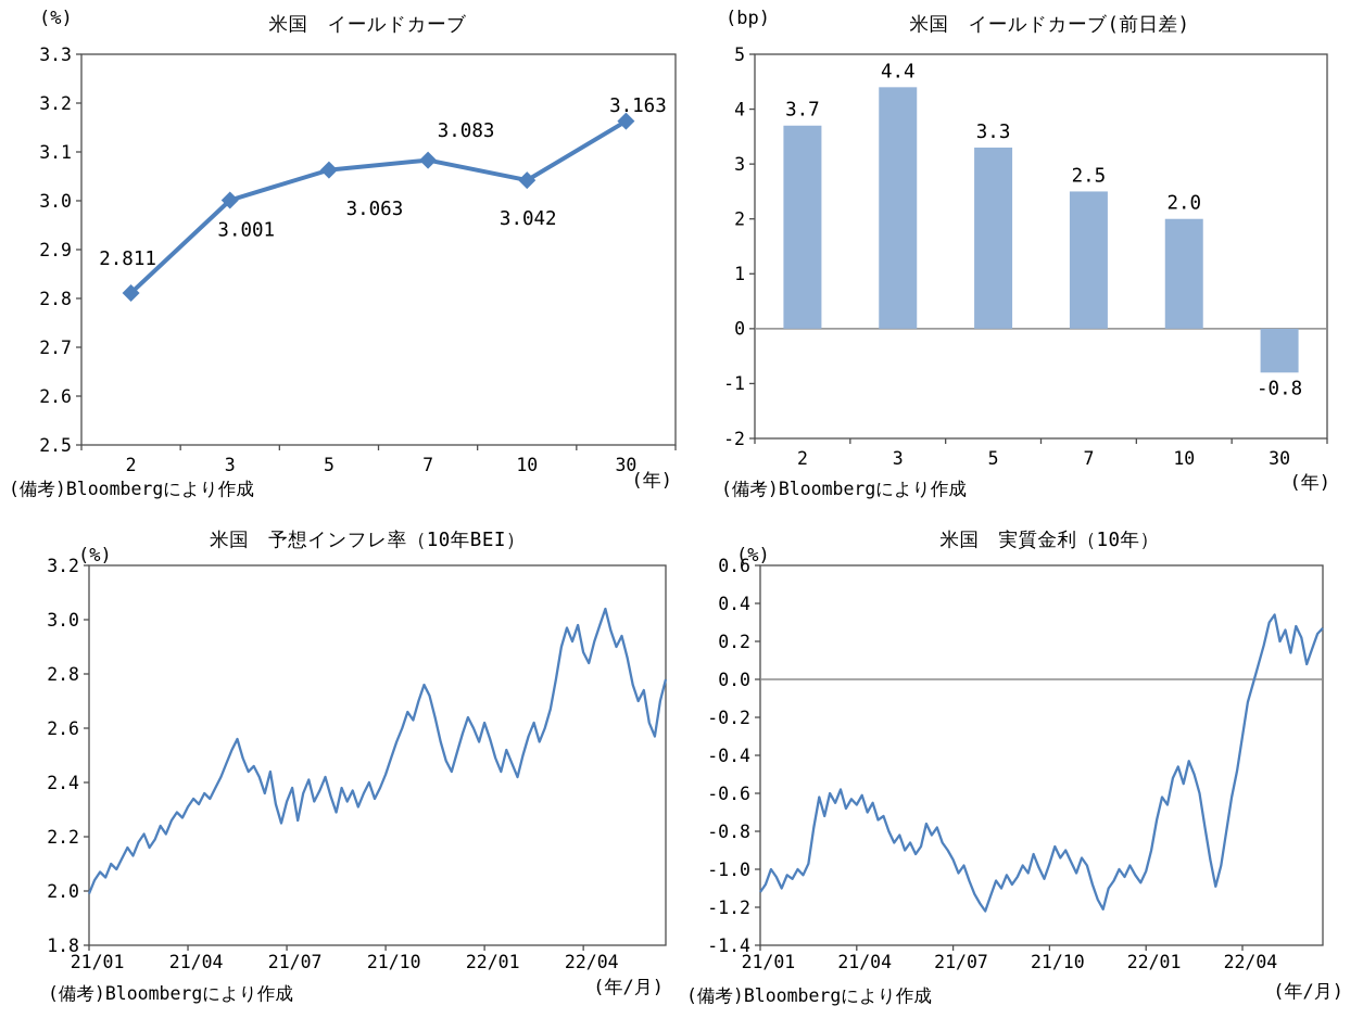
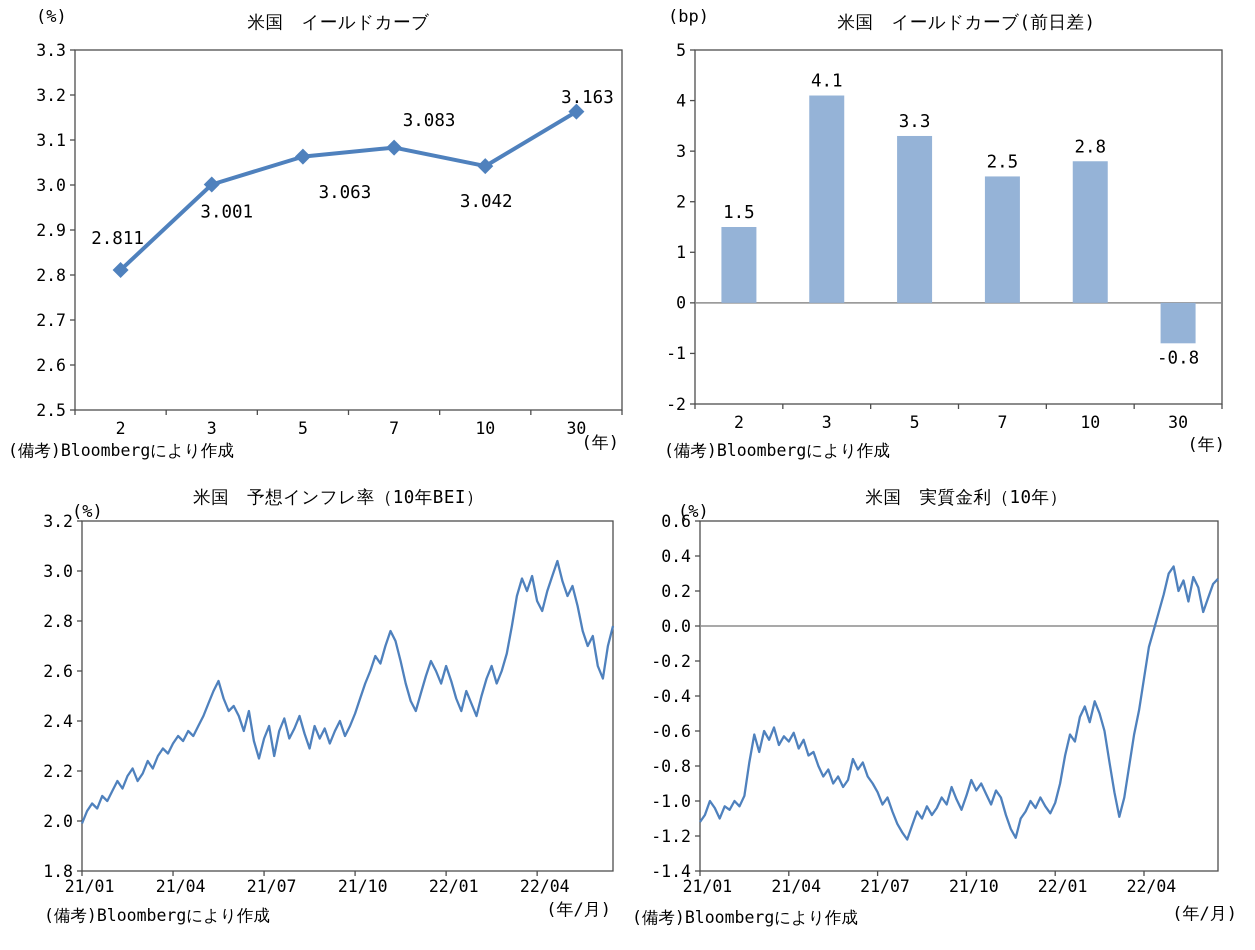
米国 イールドカーブ(前日差)/2: 3.7 -> 1.5
米国 イールドカーブ(前日差)/3: 4.4 -> 4.1
米国 イールドカーブ(前日差)/10: 2.0 -> 2.8
